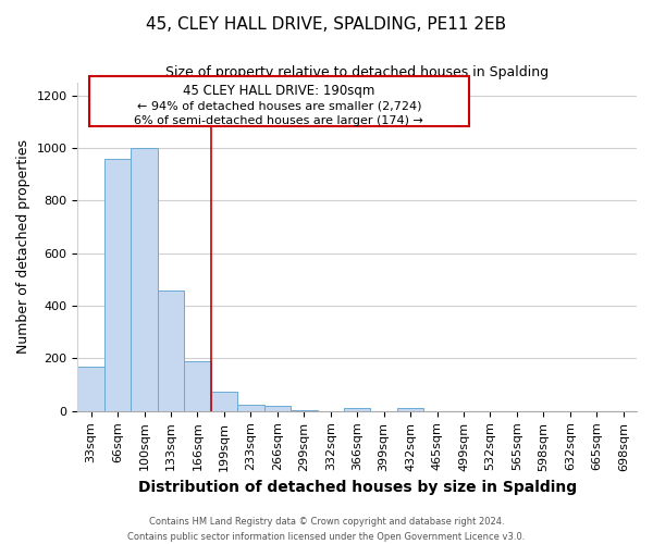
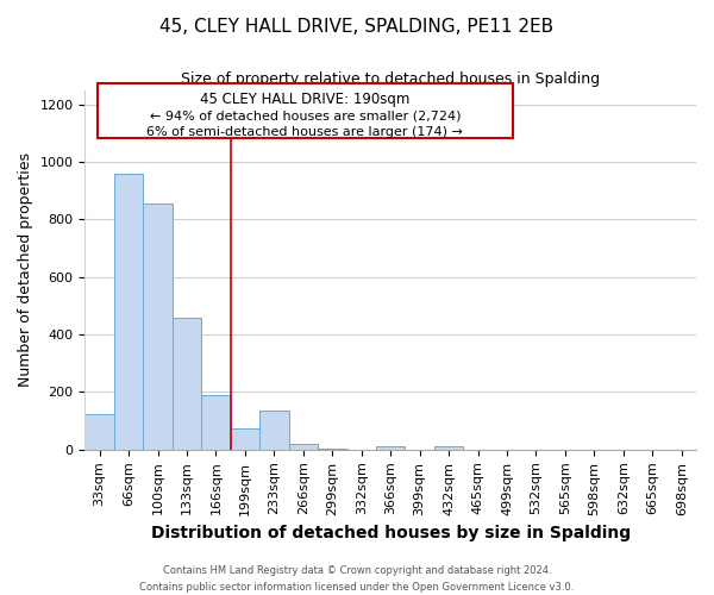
33sqm: 170 -> 125
100sqm: 1000 -> 855
233sqm: 25 -> 135
